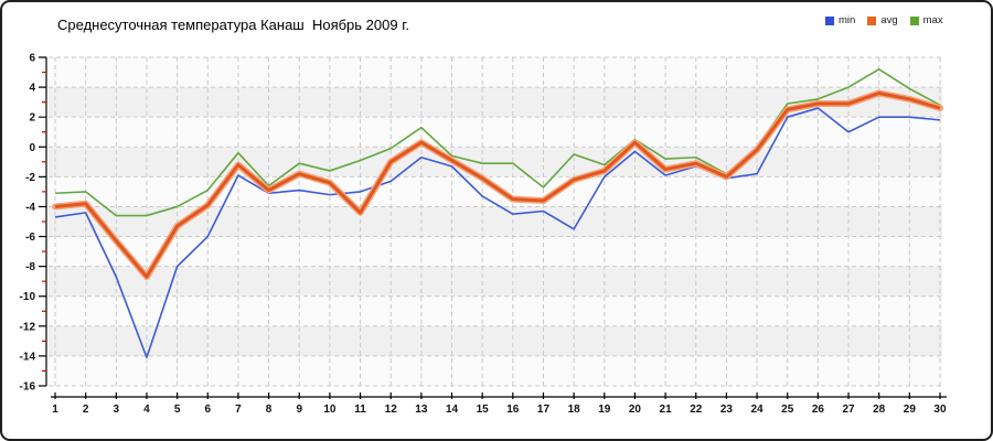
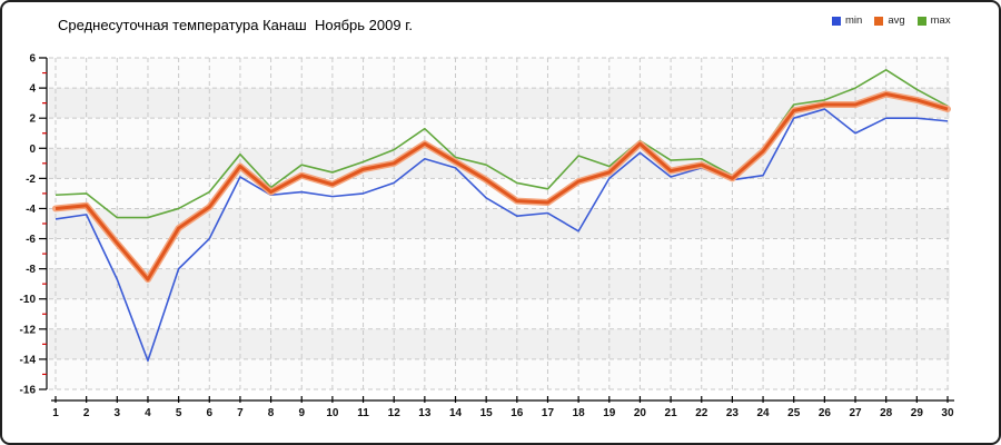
avg/11: -4.4 -> -1.4
max/16: -1.1 -> -2.3
